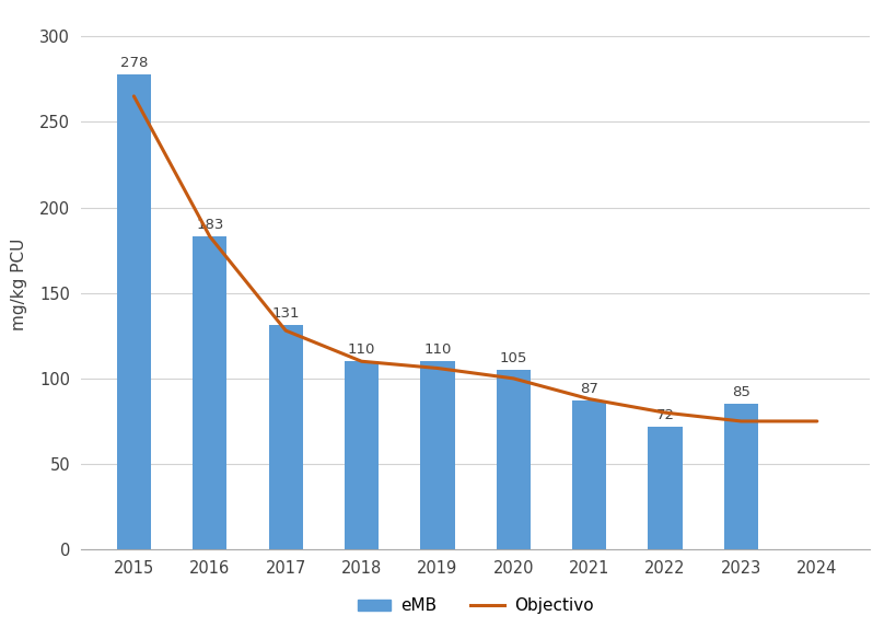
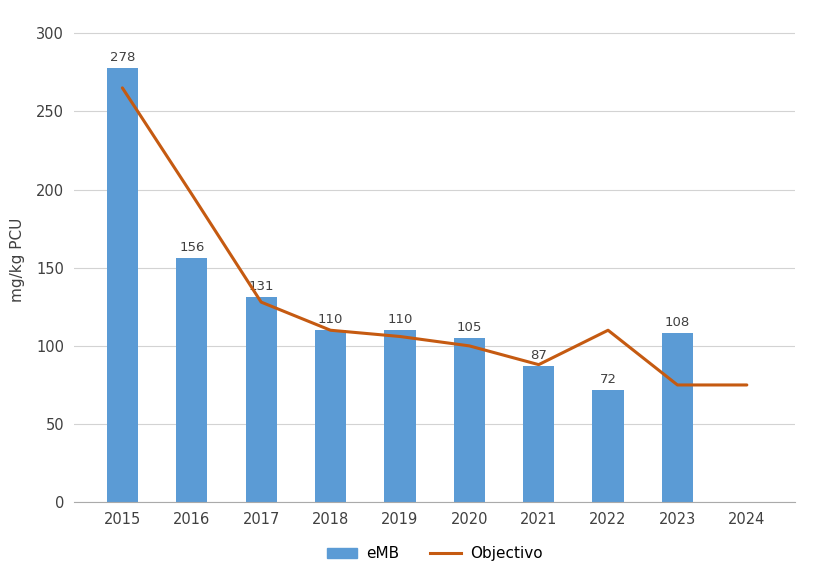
eMB/2016: 183 -> 156
Objectivo/2016: 183 -> 197
Objectivo/2022: 80 -> 110
eMB/2023: 85 -> 108
